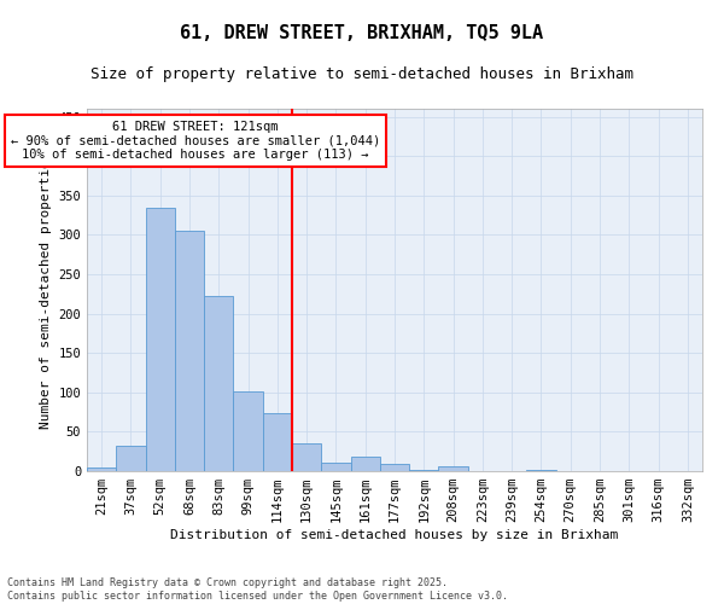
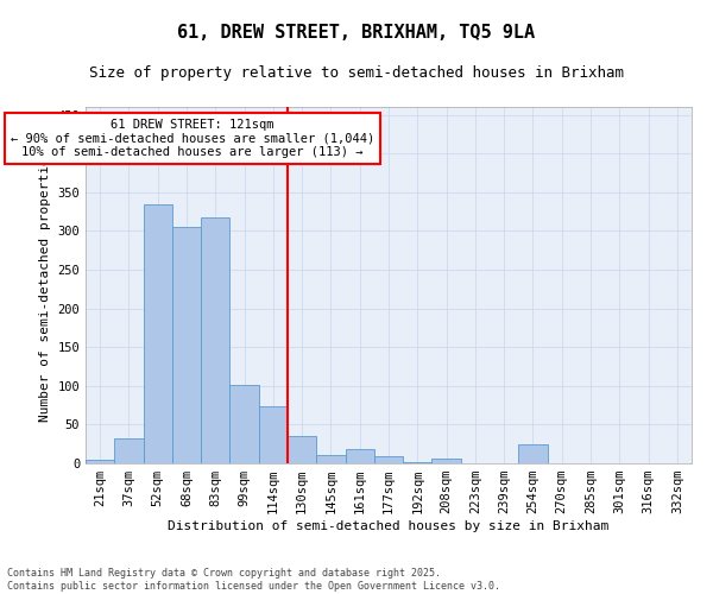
83sqm: 222 -> 318
254sqm: 1 -> 24
